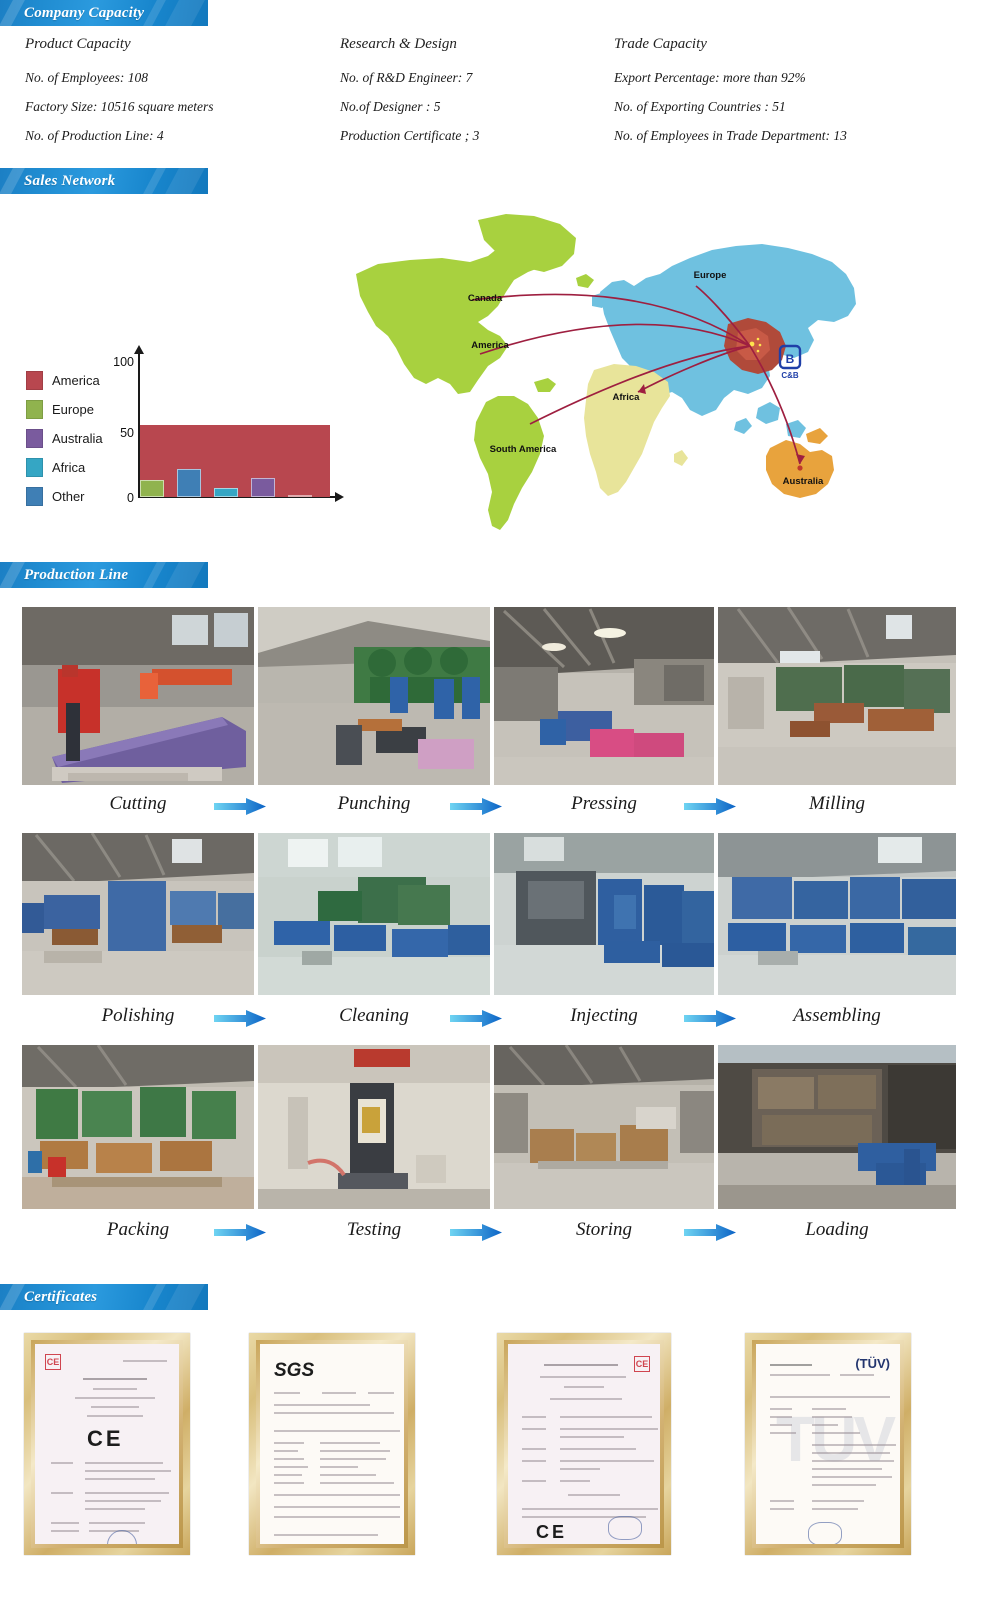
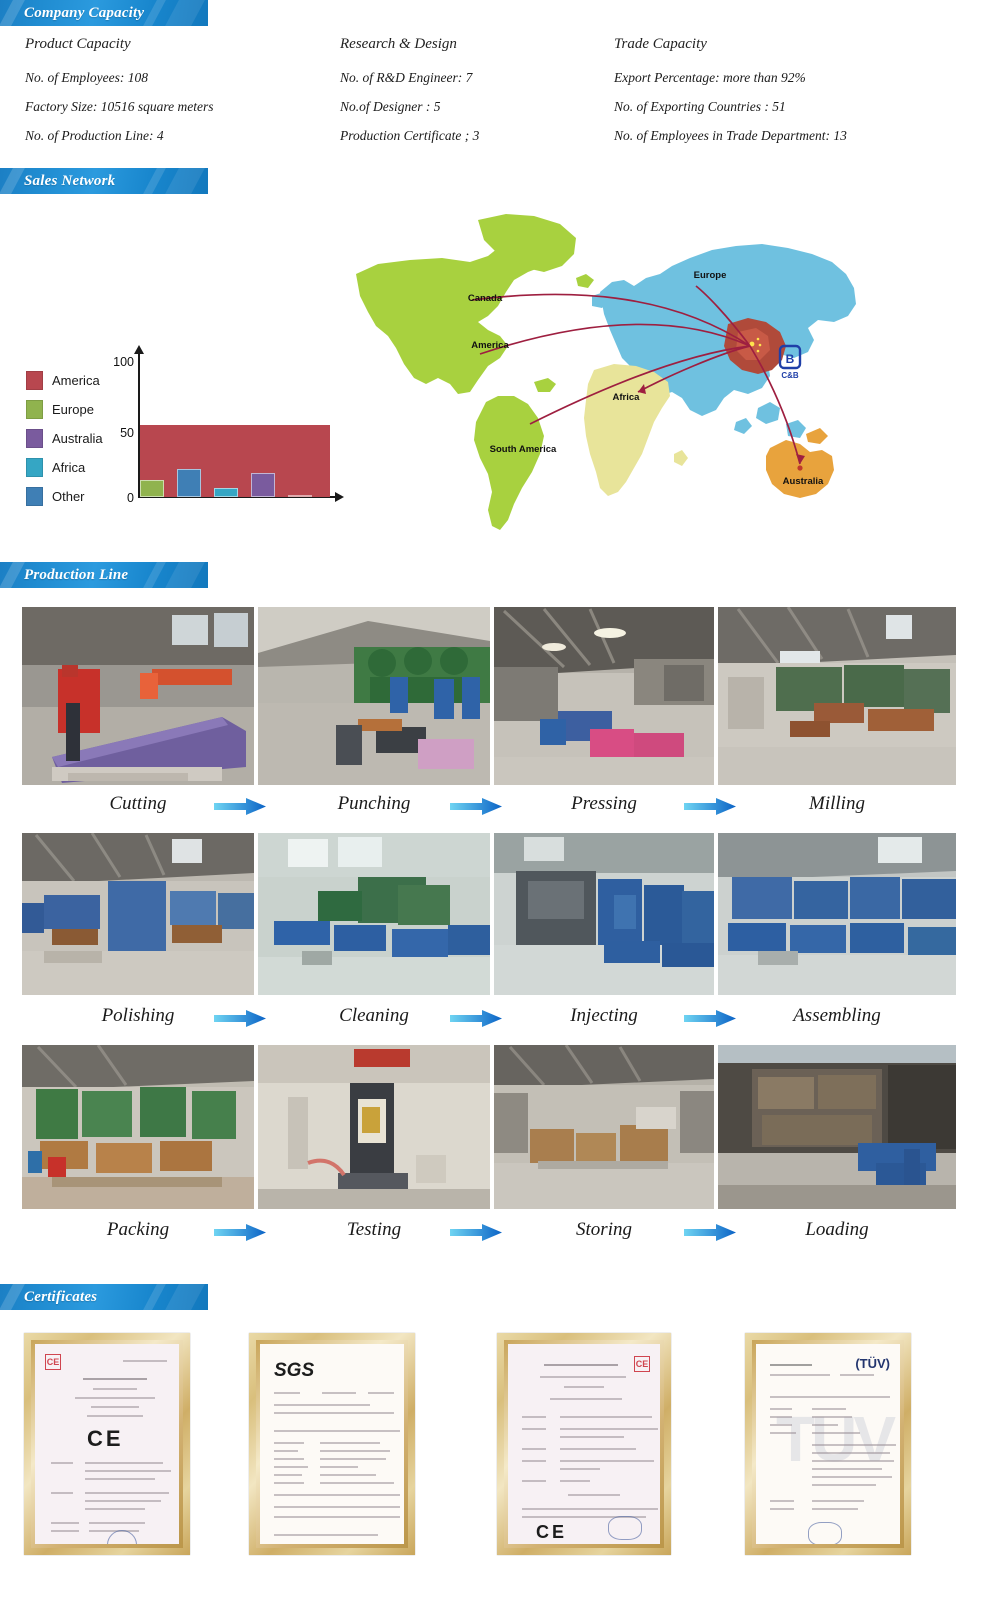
Australia: 14 -> 18
